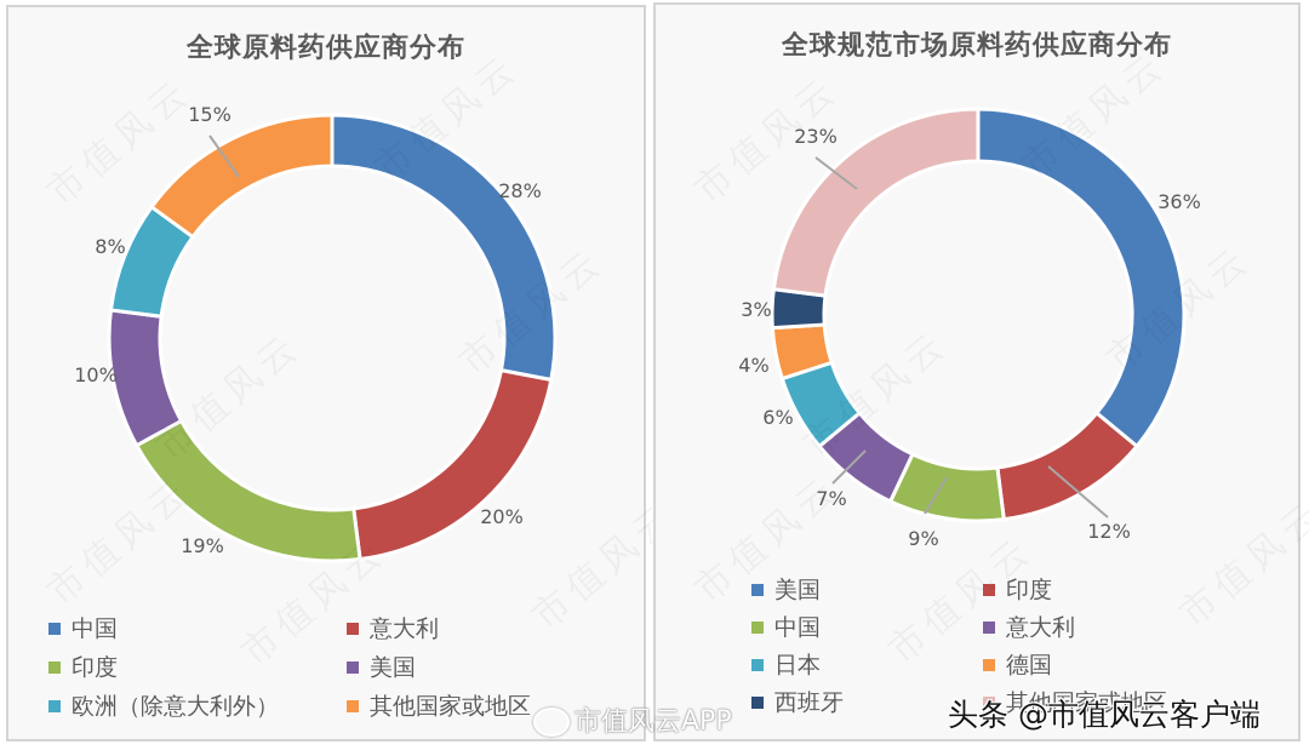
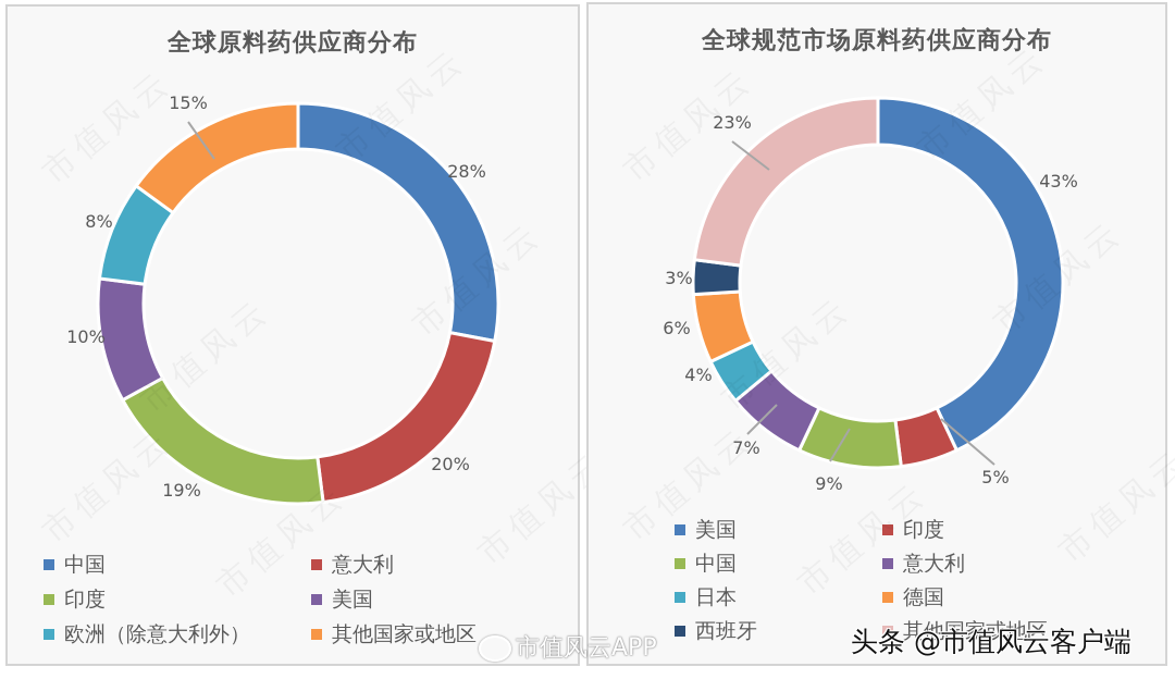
全球规范市场原料药供应商分布/美国: 36% -> 43%
全球规范市场原料药供应商分布/印度: 12% -> 5%
全球规范市场原料药供应商分布/日本: 6% -> 4%
全球规范市场原料药供应商分布/德国: 4% -> 6%
